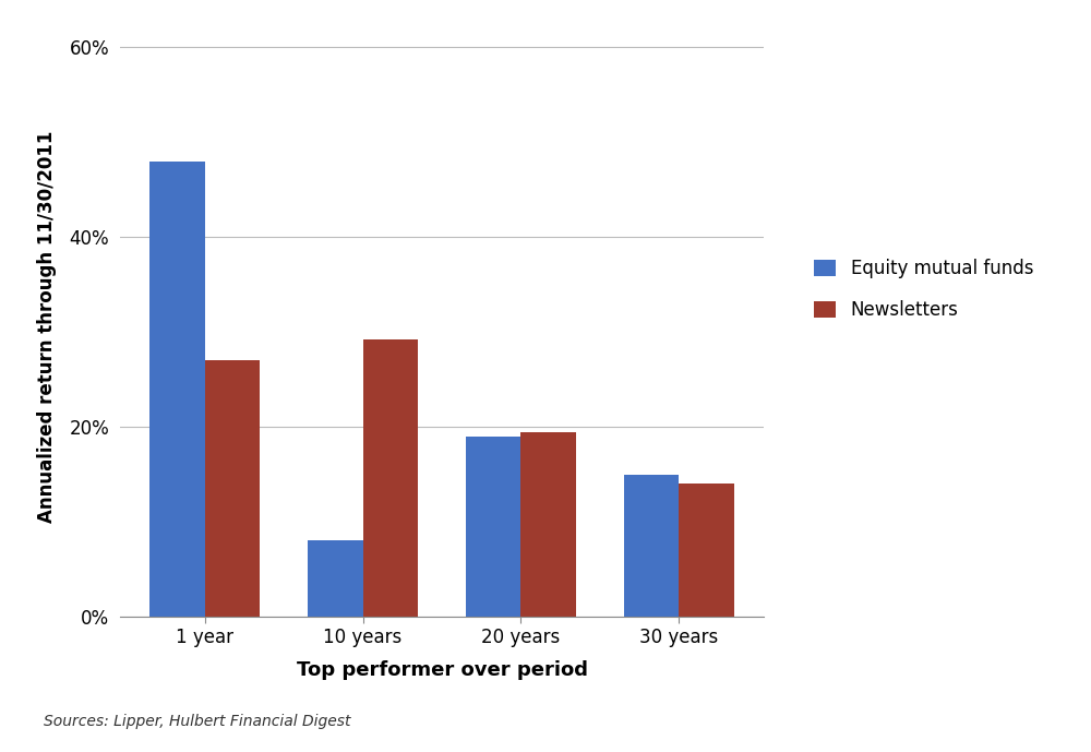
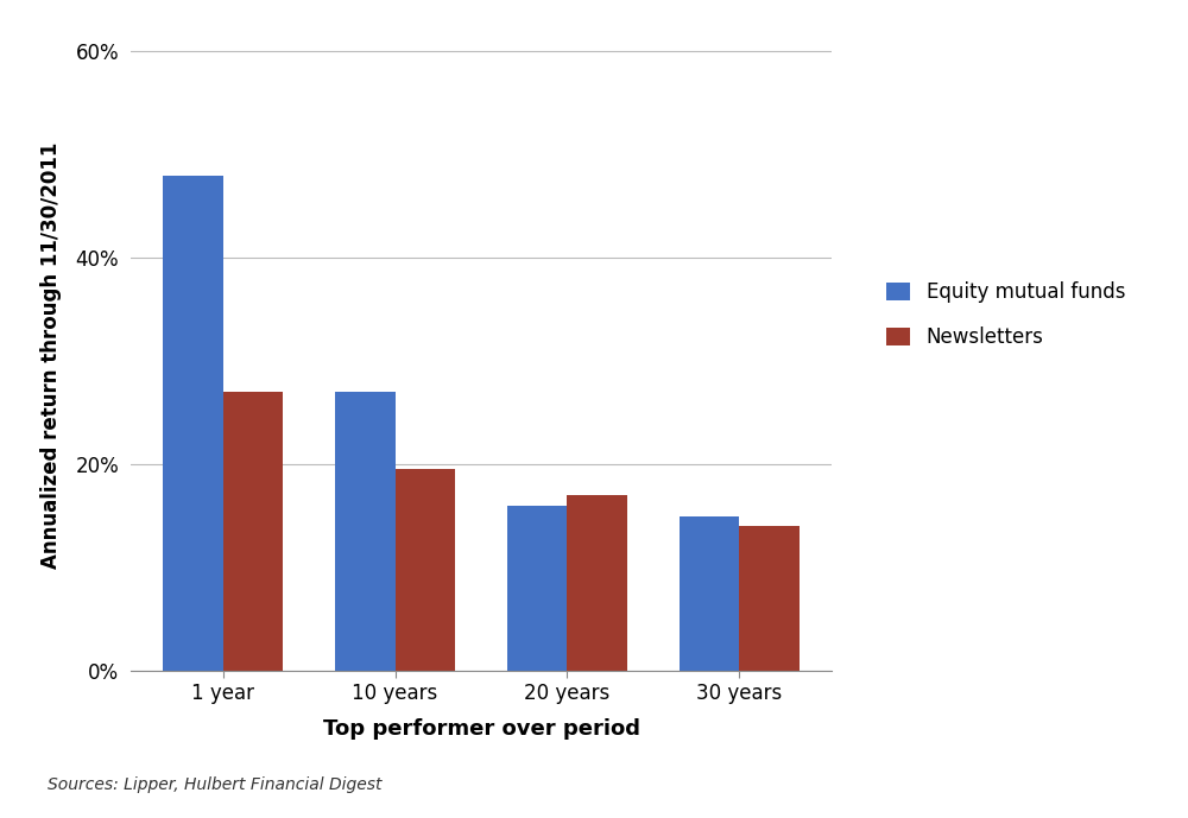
Equity mutual funds/10 years: 8% -> 27%
Newsletters/10 years: 29.2% -> 19.5%
Equity mutual funds/20 years: 19% -> 16%
Newsletters/20 years: 19.4% -> 17.0%
